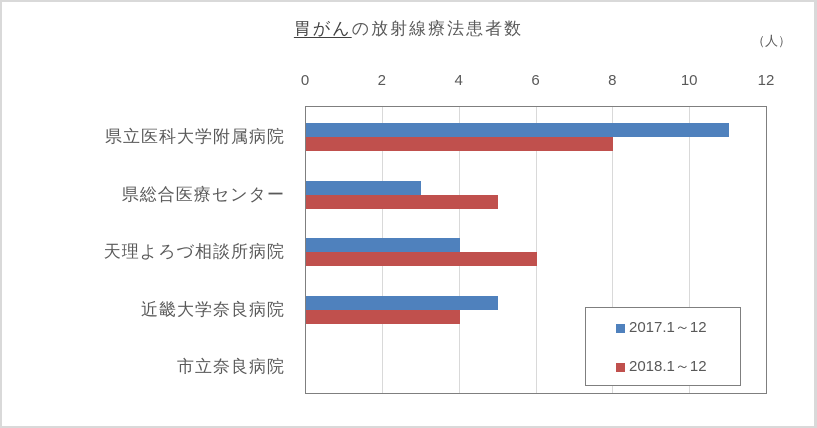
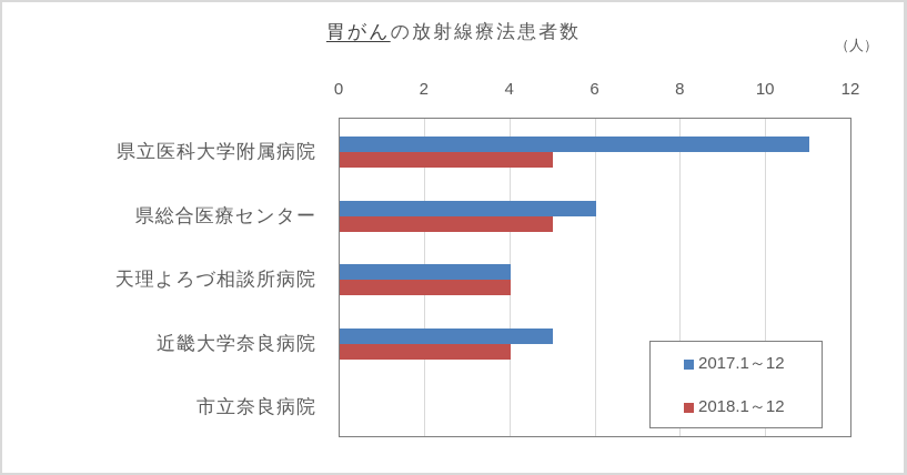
2018.1～12/県立医科大学附属病院: 8 -> 5
2017.1～12/県総合医療センター: 3 -> 6
2018.1～12/天理よろづ相談所病院: 6 -> 4
